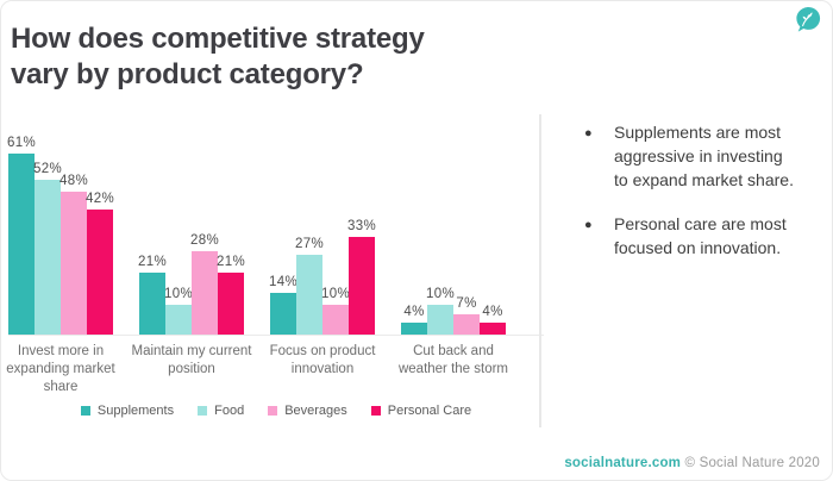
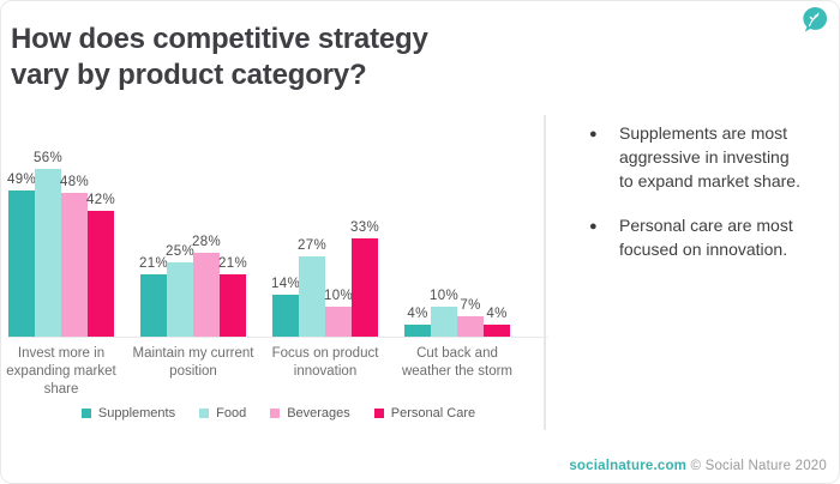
Supplements/Invest more in expanding market share: 61% -> 49%
Food/Invest more in expanding market share: 52% -> 56%
Food/Maintain my current position: 10% -> 25%
